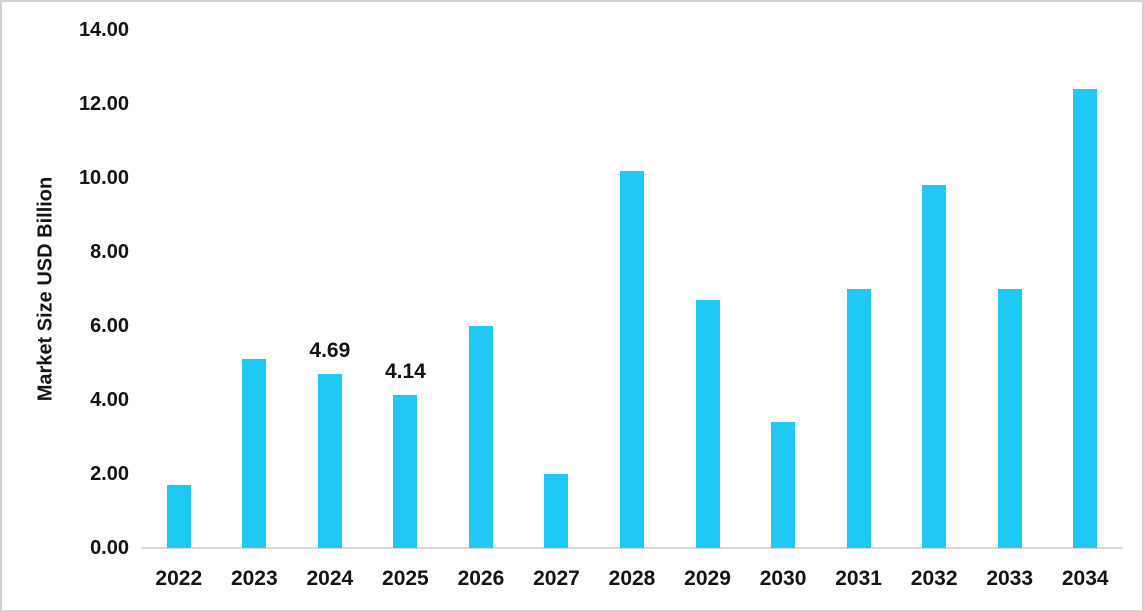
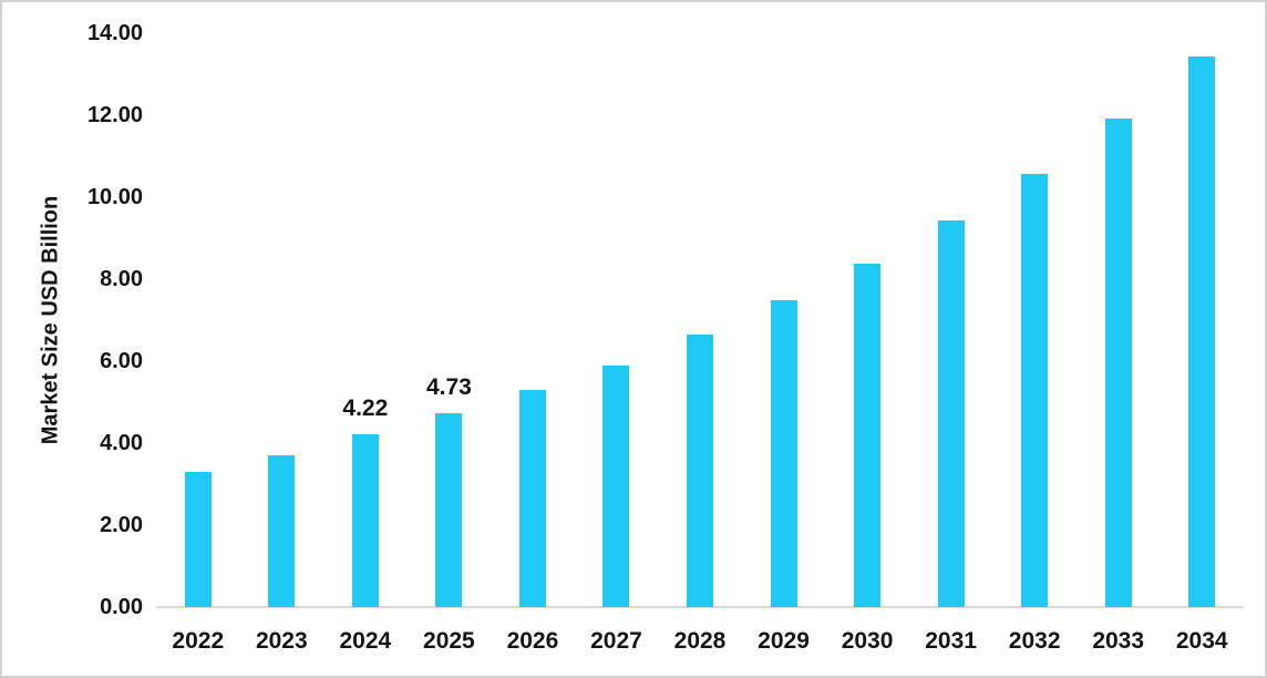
2022: 1.7 -> 3.3
2023: 5.1 -> 3.7
2024: 4.69 -> 4.22
2025: 4.14 -> 4.73
2026: 6.0 -> 5.3
2027: 2.0 -> 5.9
2028: 10.2 -> 6.7
2029: 6.7 -> 7.5
2030: 3.4 -> 8.4
2031: 7.0 -> 9.4
2032: 9.8 -> 10.6
2033: 7.0 -> 11.9
2034: 12.4 -> 13.4
